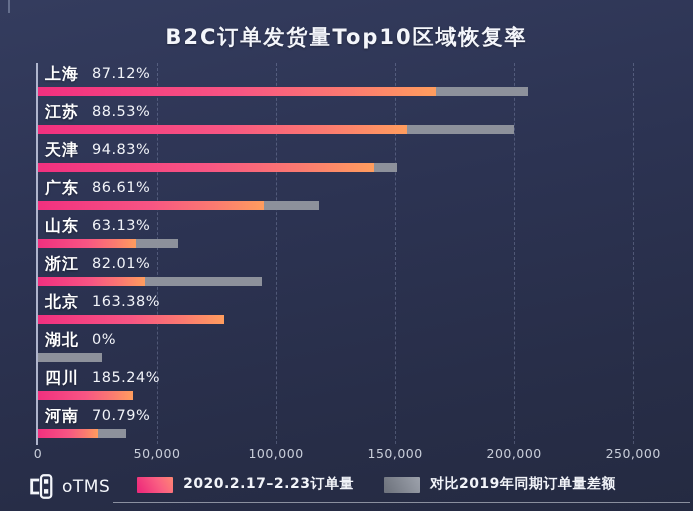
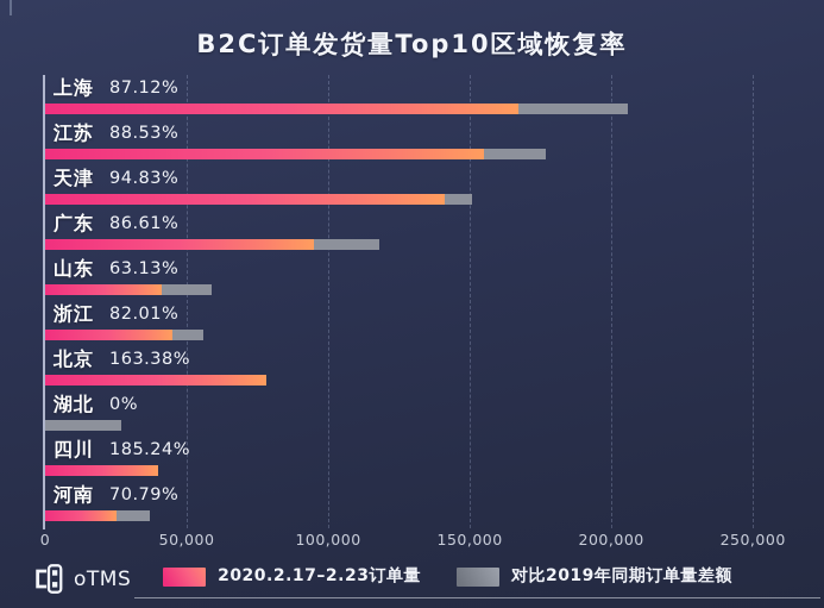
对比2019年同期订单量差额/江苏: 45000 -> 22000
对比2019年同期订单量差额/浙江: 49000 -> 11000
